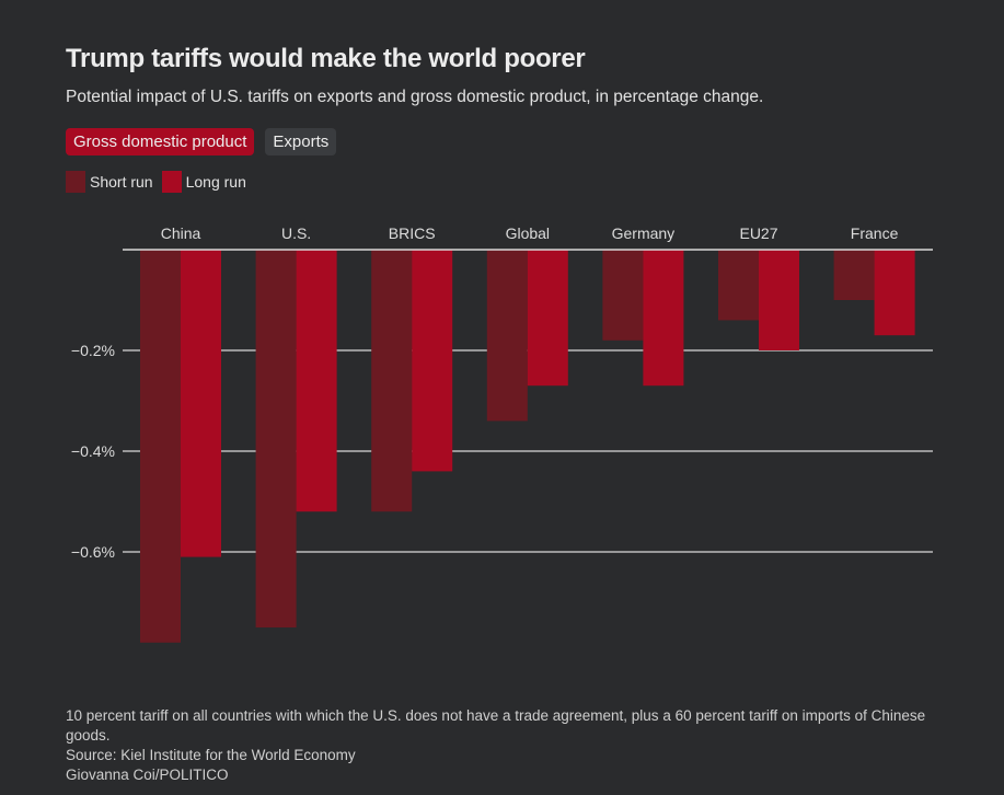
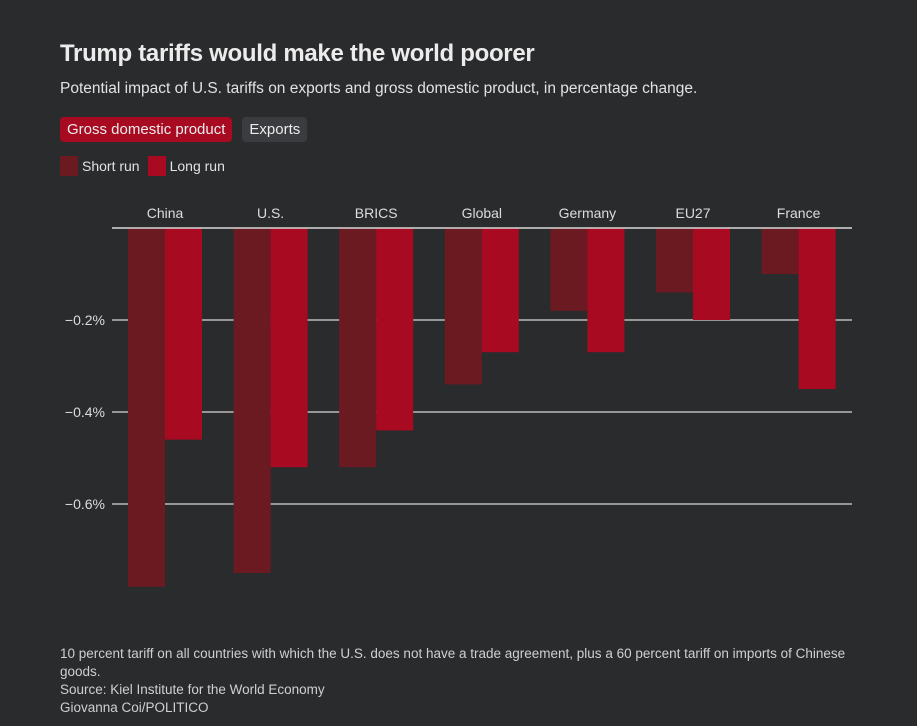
Long run/China: -0.61% -> -0.46%
Long run/France: -0.17% -> -0.35%
